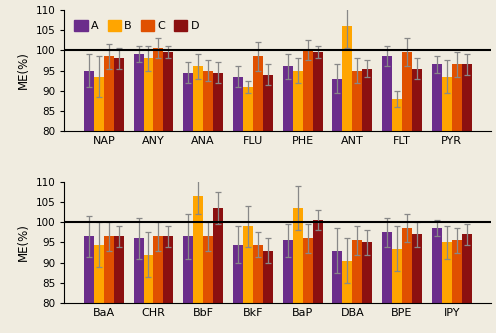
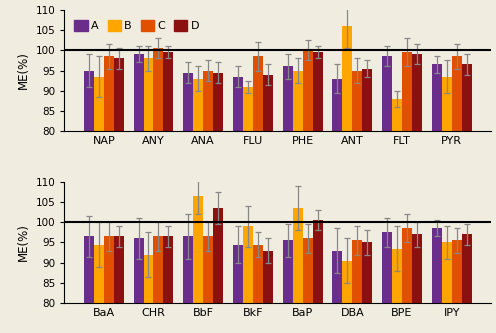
B/ANA: 96.0 -> 93.0
D/FLT: 95.5 -> 99.0
C/PYR: 96.5 -> 98.5
